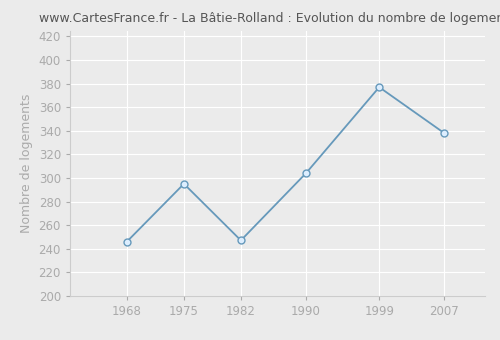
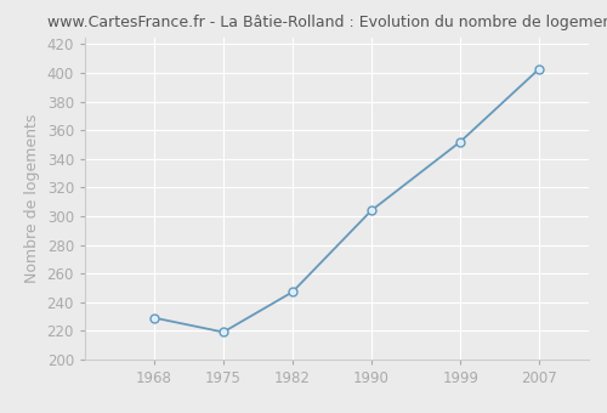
1968: 246 -> 229
1975: 295 -> 219
1999: 377 -> 352
2007: 338 -> 403
